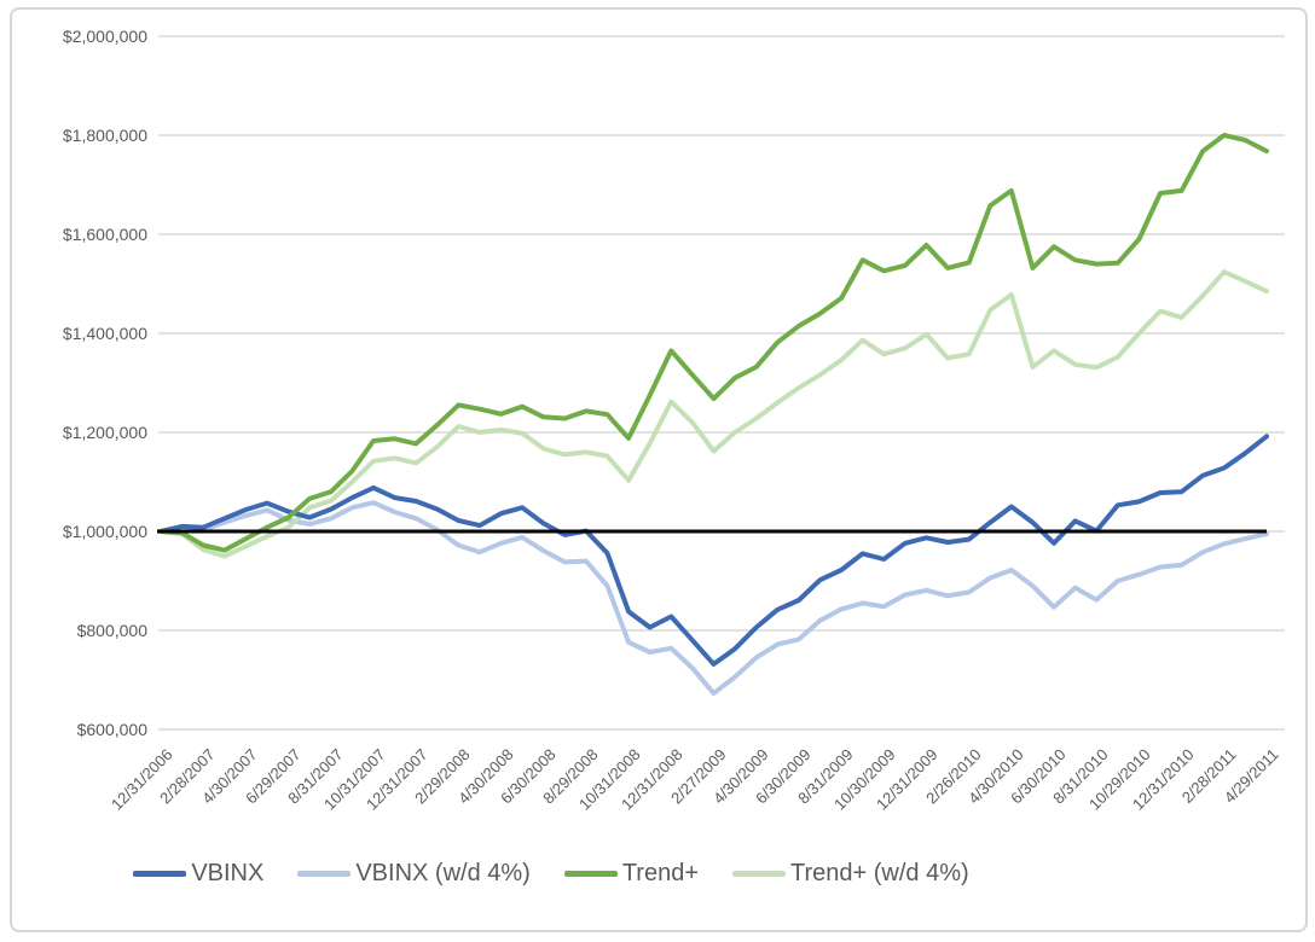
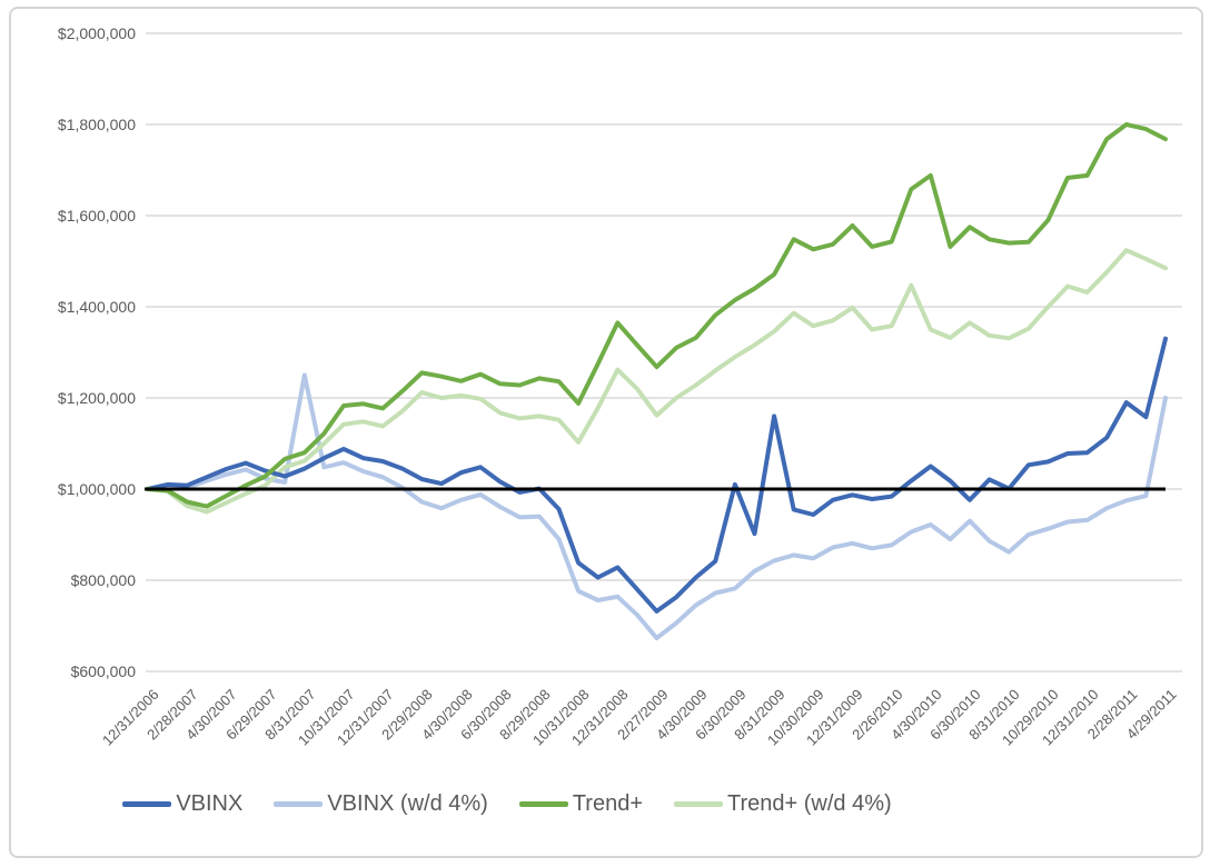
VBINX (w/d 4%)/8/31/2007: $1030000 -> $1250000
VBINX/6/30/2009: $860000 -> $1010000
VBINX/8/31/2009: $920000 -> $1160000
Trend+ (w/d 4%)/4/30/2010: $1480000 -> $1350000
VBINX (w/d 4%)/6/30/2010: $850000 -> $930000
VBINX/2/28/2011: $1130000 -> $1190000
VBINX/4/29/2011: $1190000 -> $1330000
VBINX (w/d 4%)/4/29/2011: $1000000 -> $1200000
